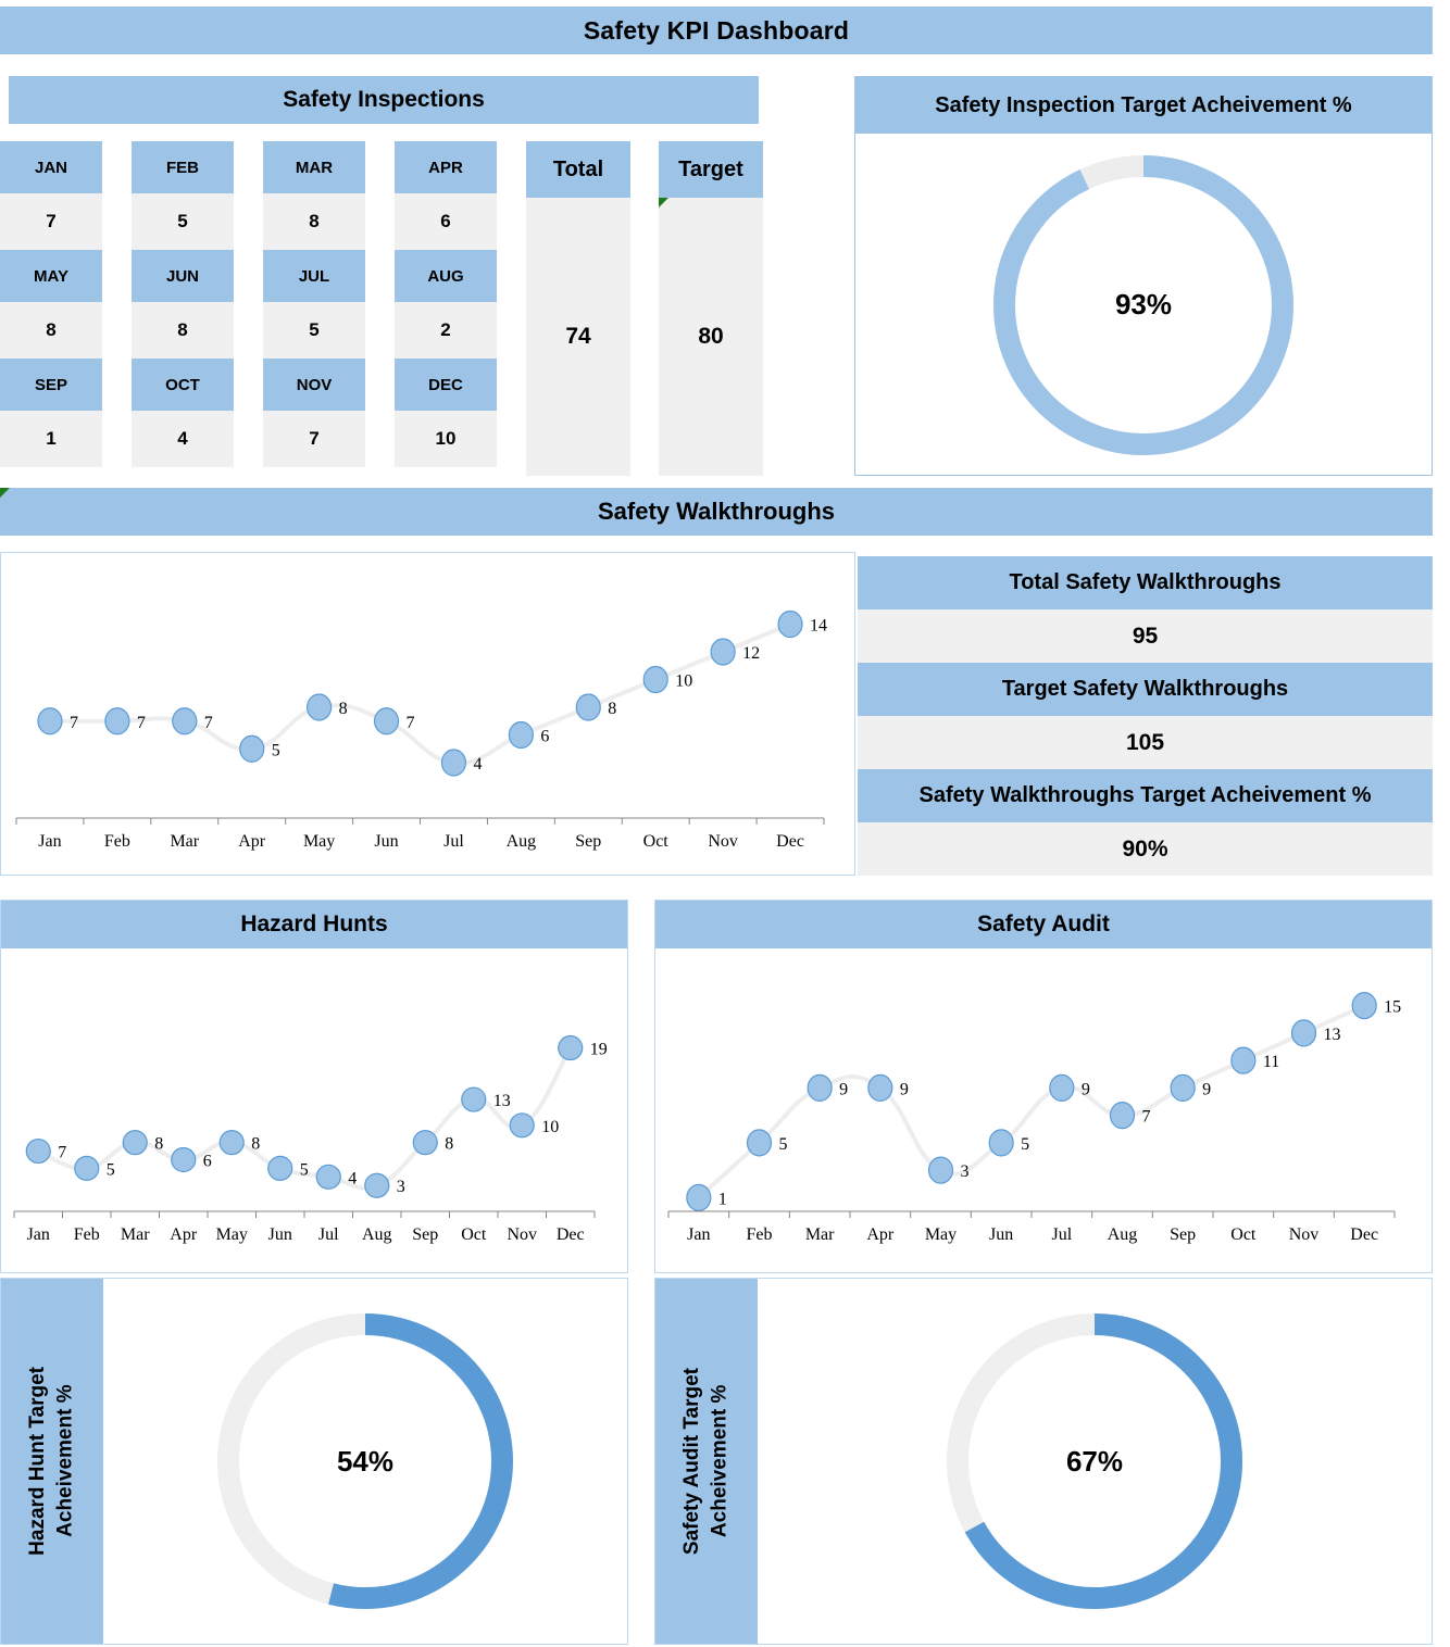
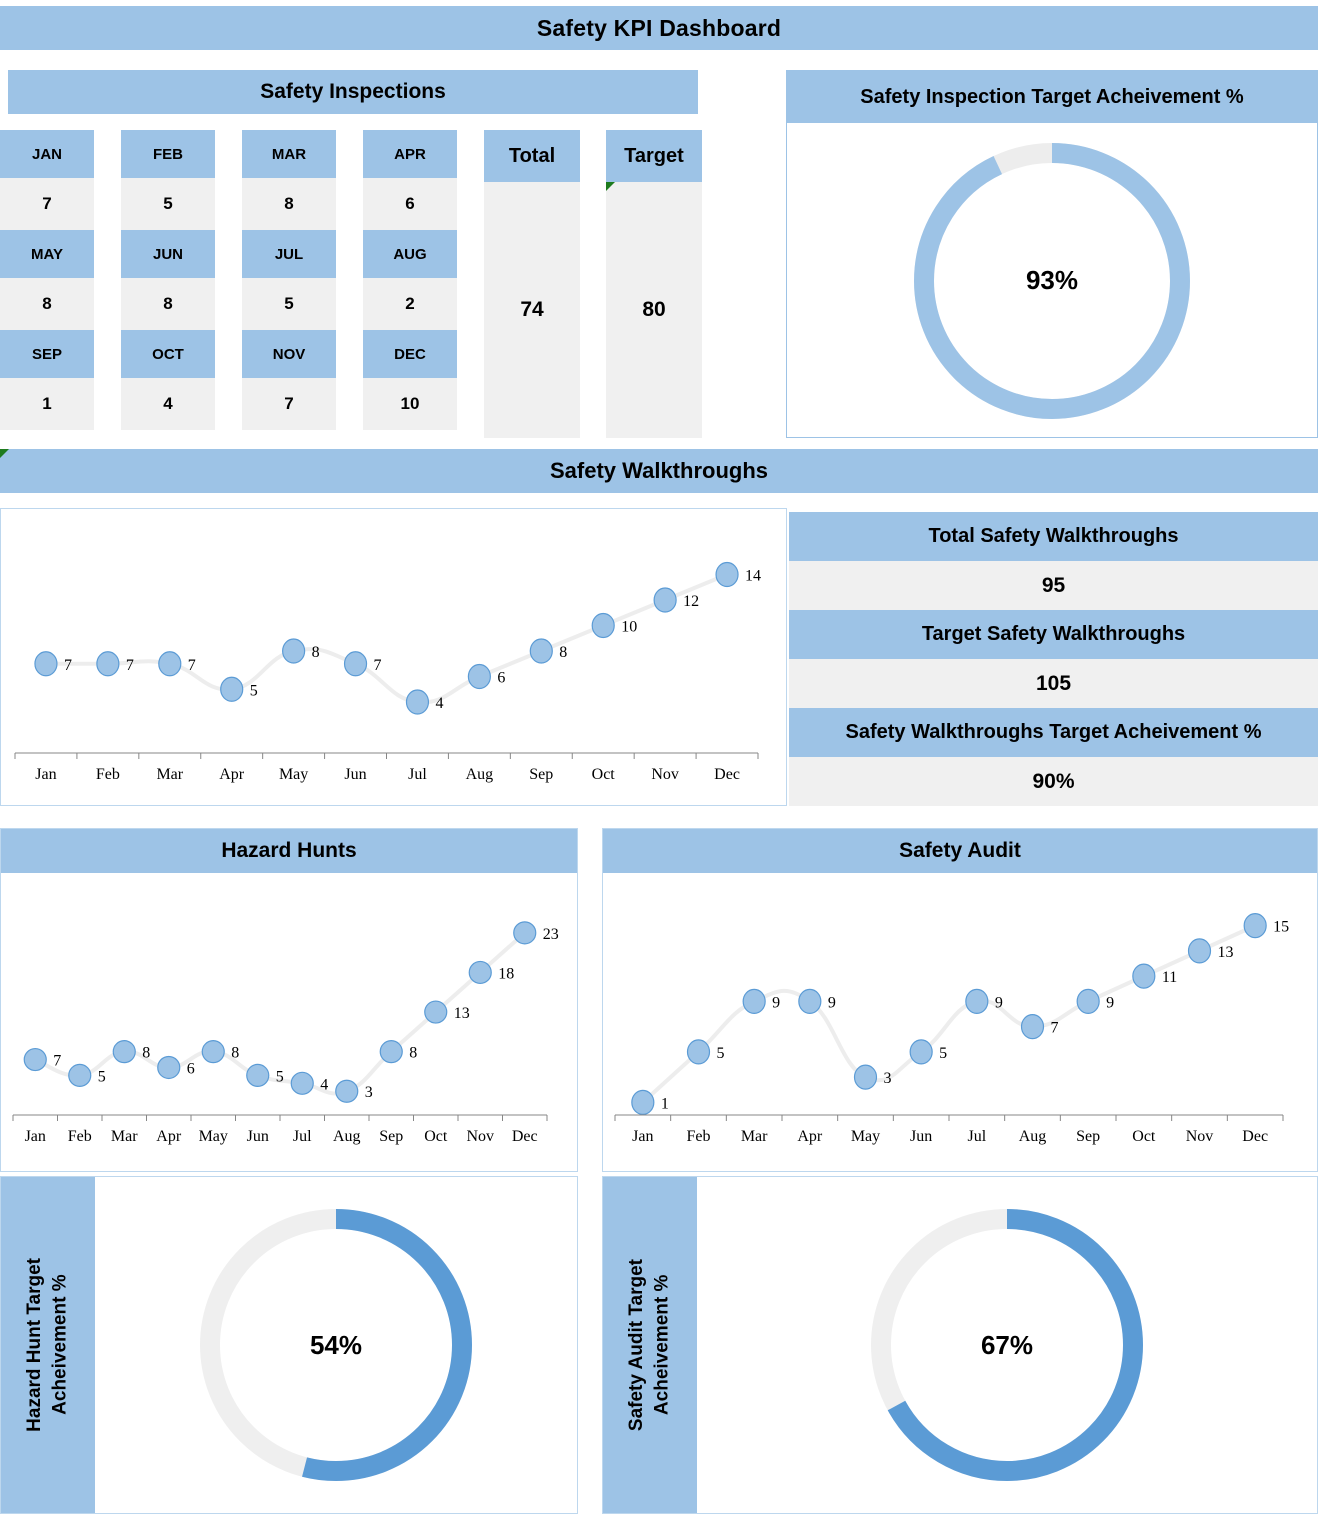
Hazard Hunts/Nov: 10 -> 18
Hazard Hunts/Dec: 19 -> 23
